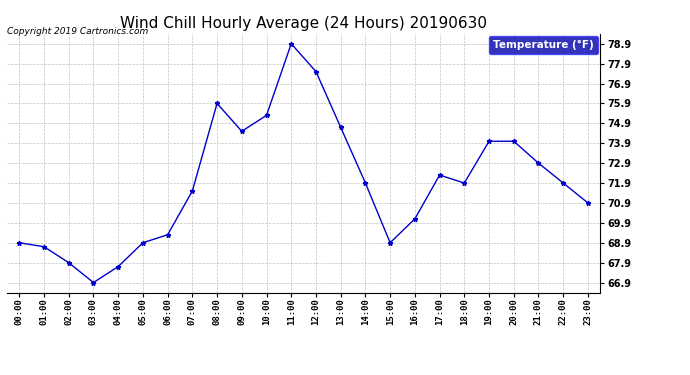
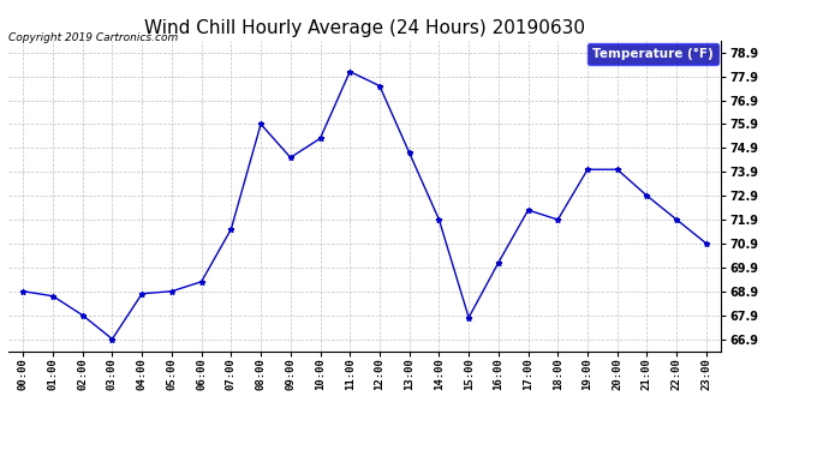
04:00: 67.7 -> 68.8
11:00: 78.9 -> 78.1
15:00: 68.9 -> 67.8
